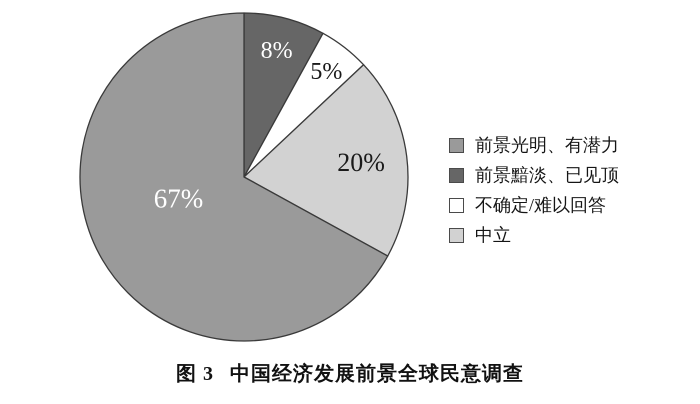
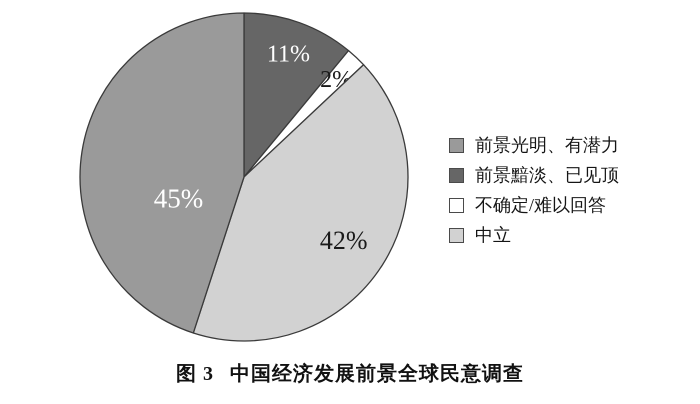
前景黯淡、已见顶: 8% -> 11%
不确定/难以回答: 5% -> 2%
中立: 20% -> 42%
前景光明、有潜力: 67% -> 45%
